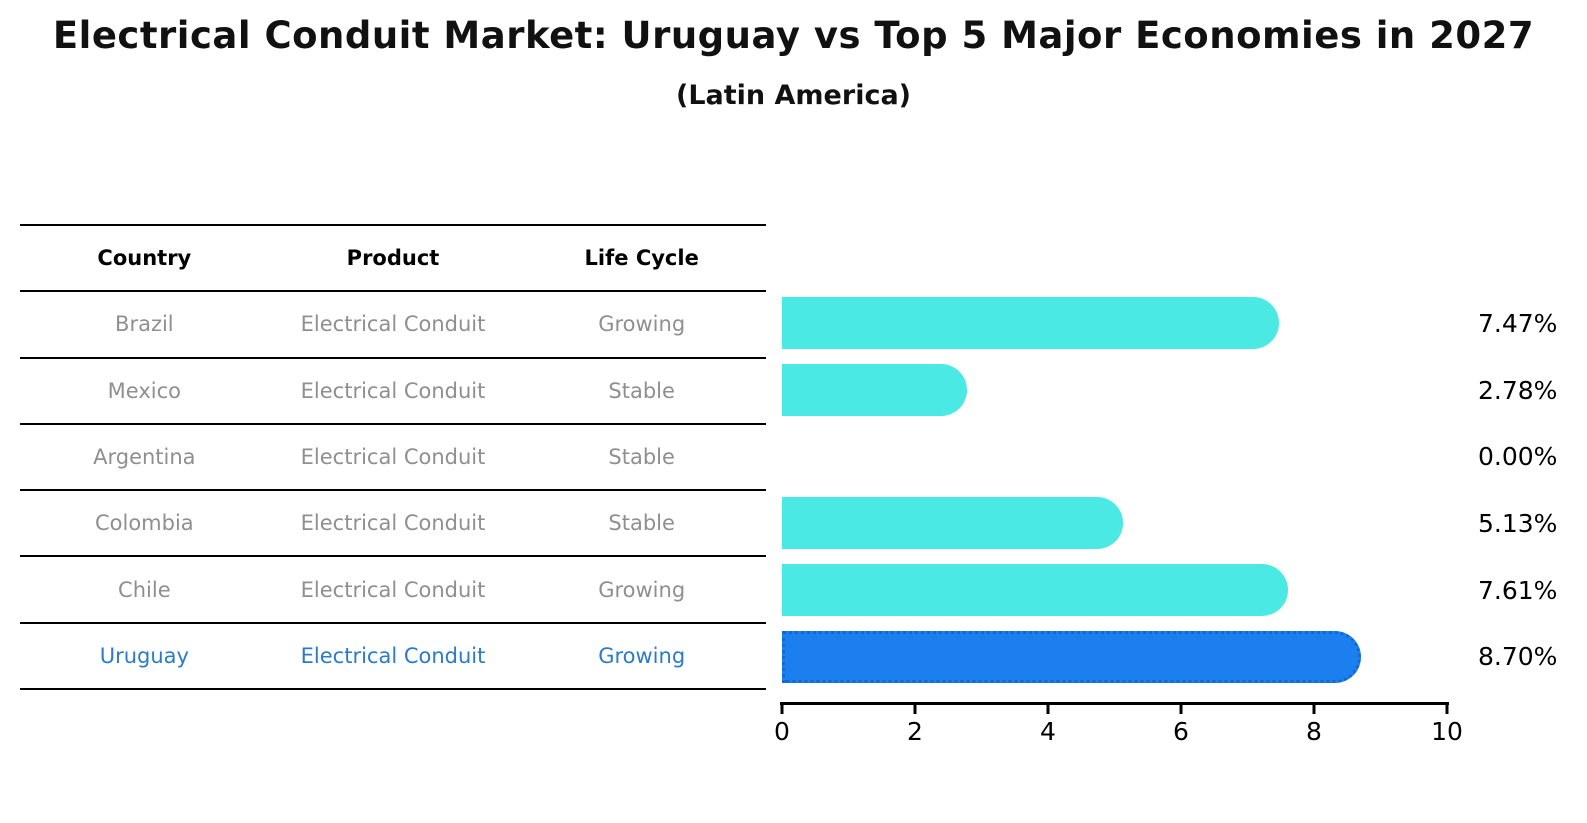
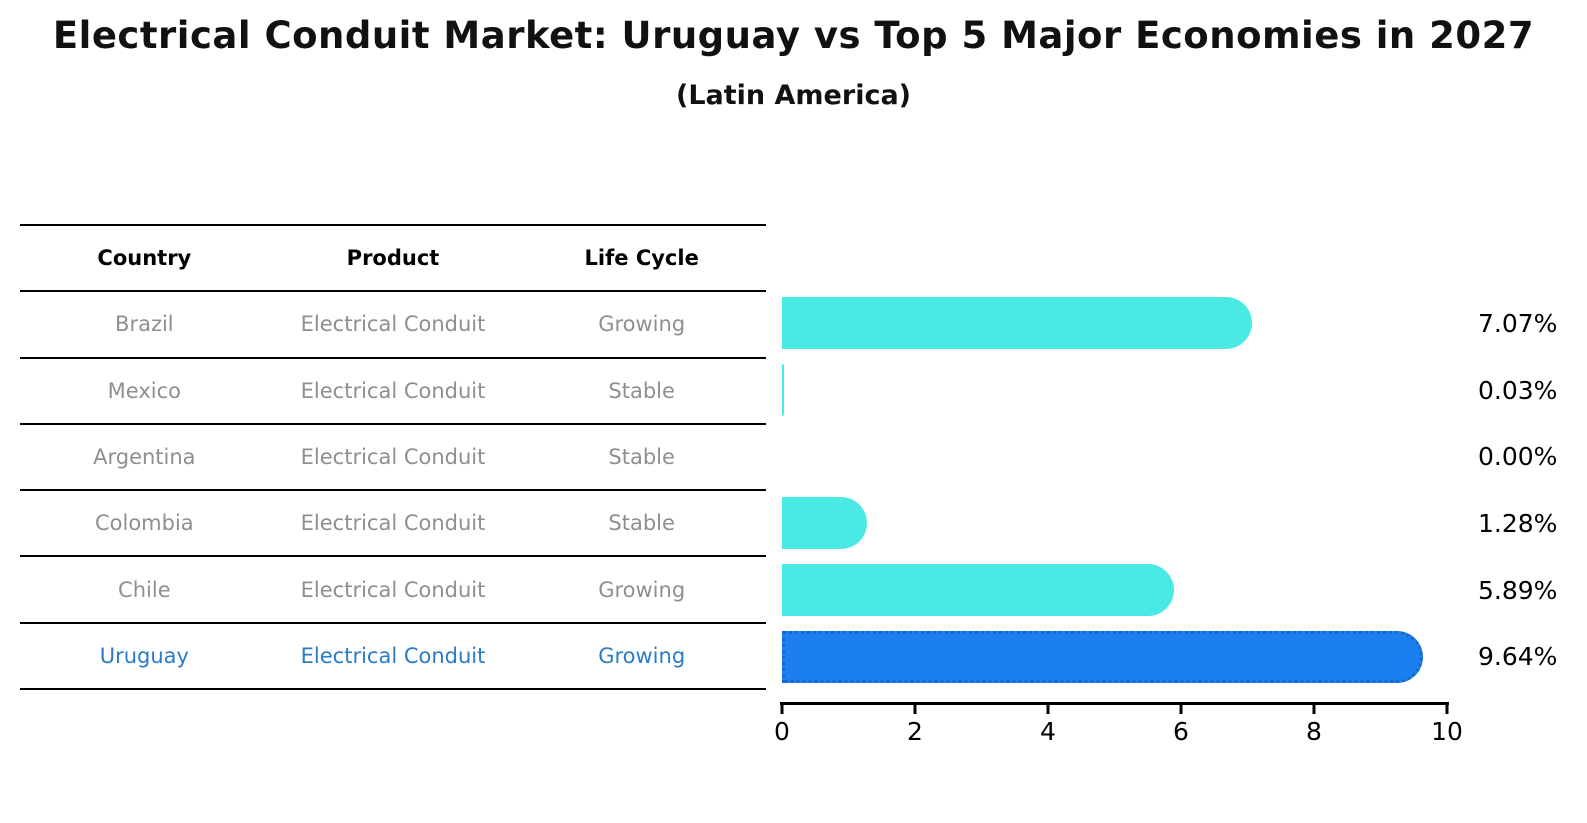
Brazil: 7.47% -> 7.07%
Mexico: 2.78% -> 0.03%
Colombia: 5.13% -> 1.28%
Chile: 7.61% -> 5.89%
Uruguay: 8.70% -> 9.64%
